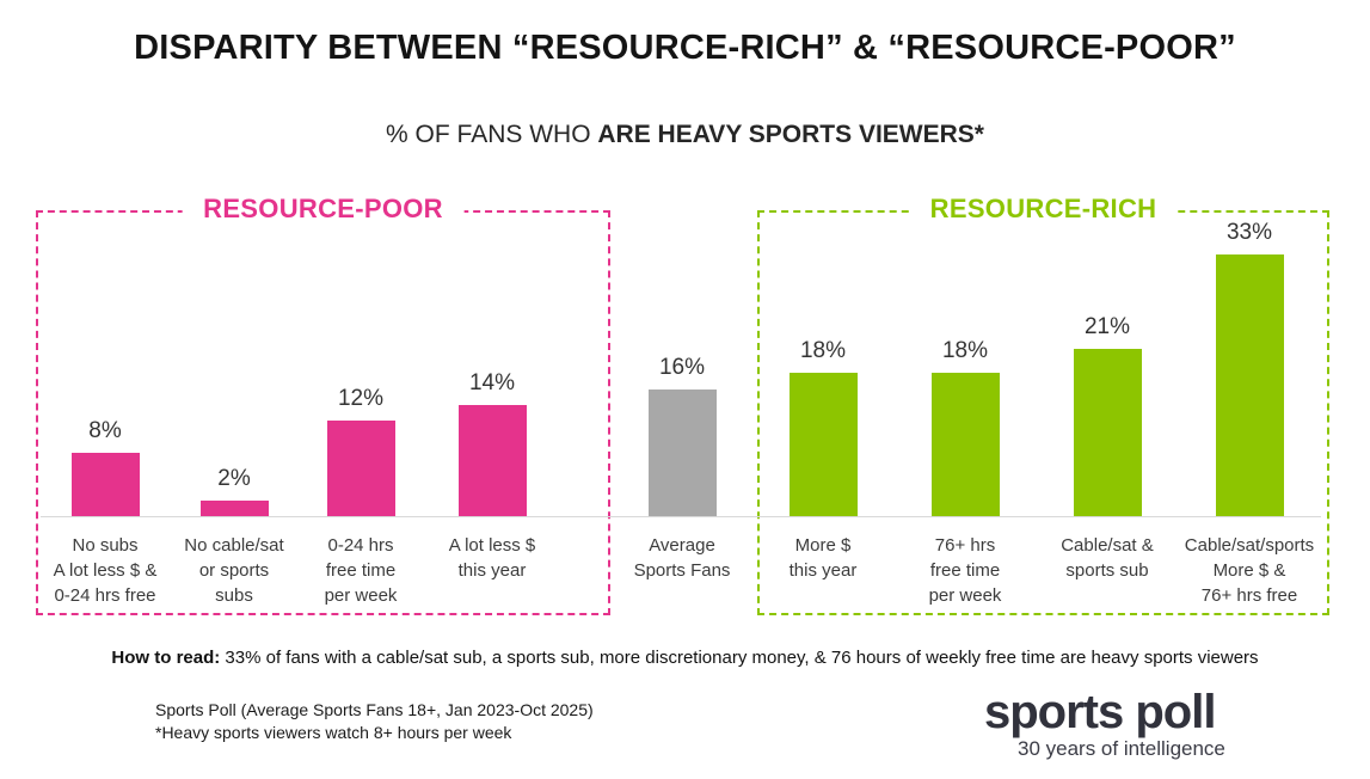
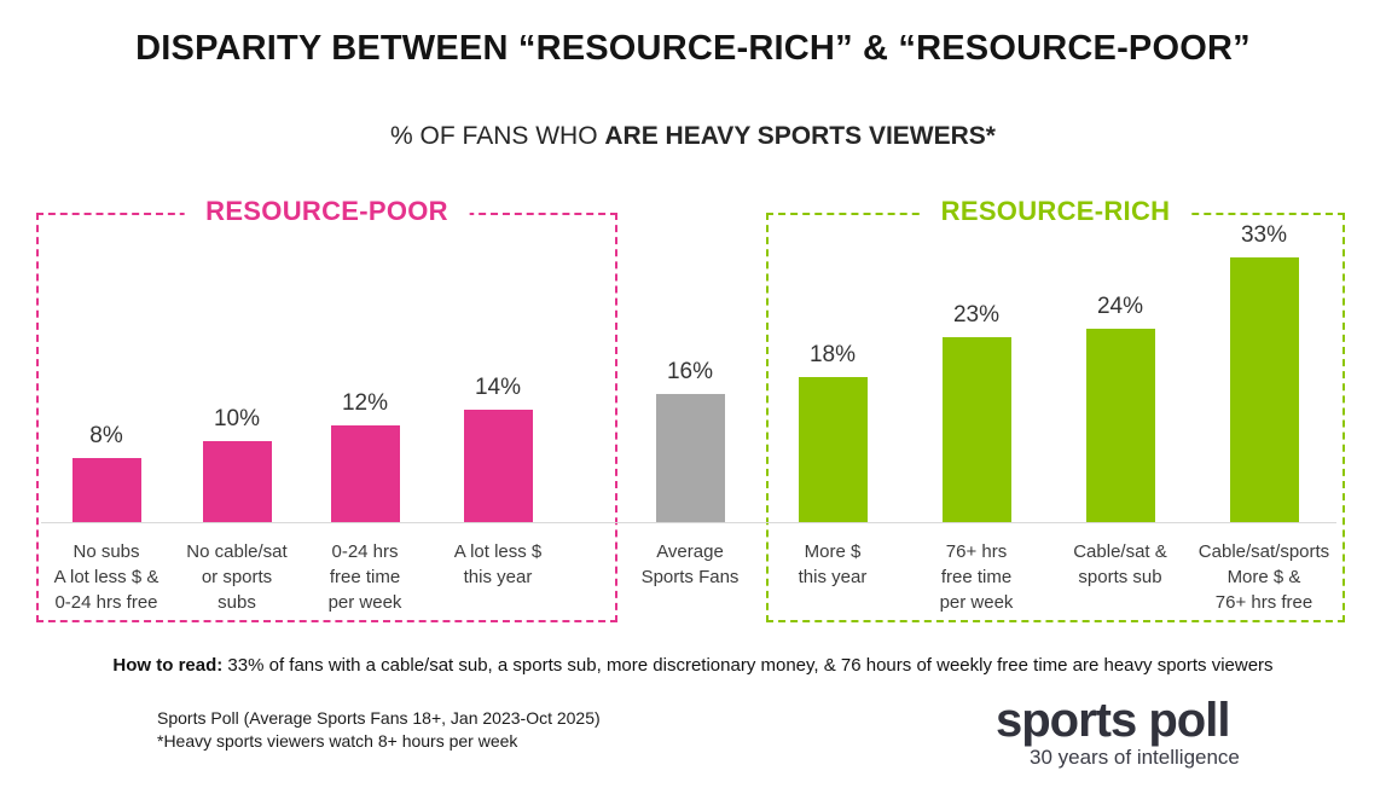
No cable/sat or sports subs: 2% -> 10%
76+ hrs free time per week: 18% -> 23%
Cable/sat & sports sub: 21% -> 24%
